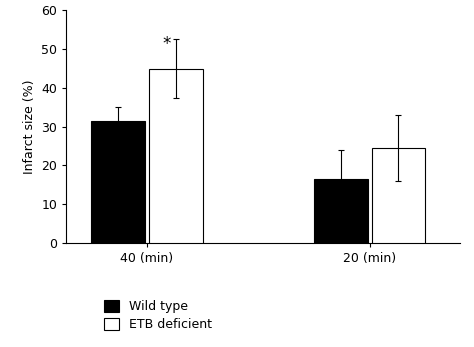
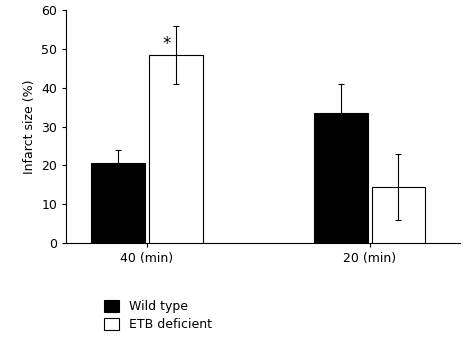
Wild type/40 (min): 31.5 -> 20.5
ETB deficient/40 (min): 45.0 -> 48.5
Wild type/20 (min): 16.5 -> 33.5
ETB deficient/20 (min): 24.5 -> 14.5
